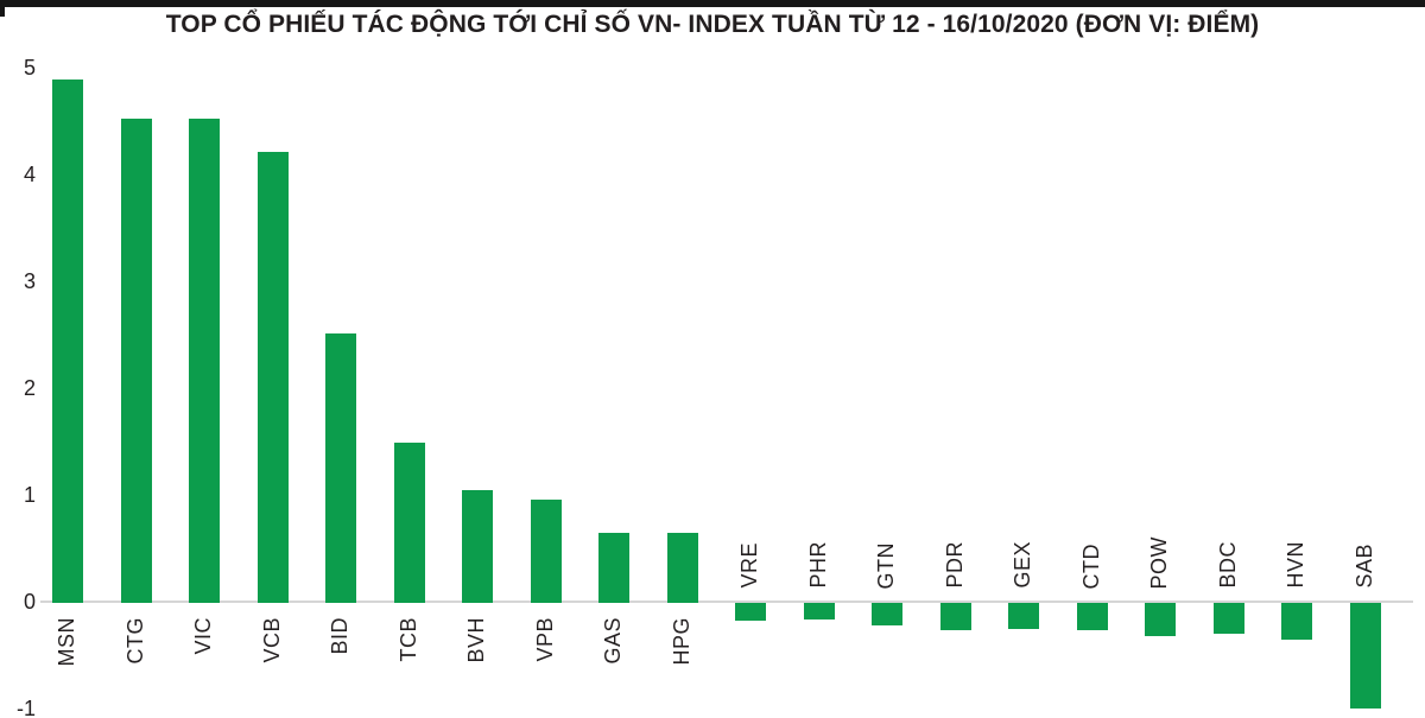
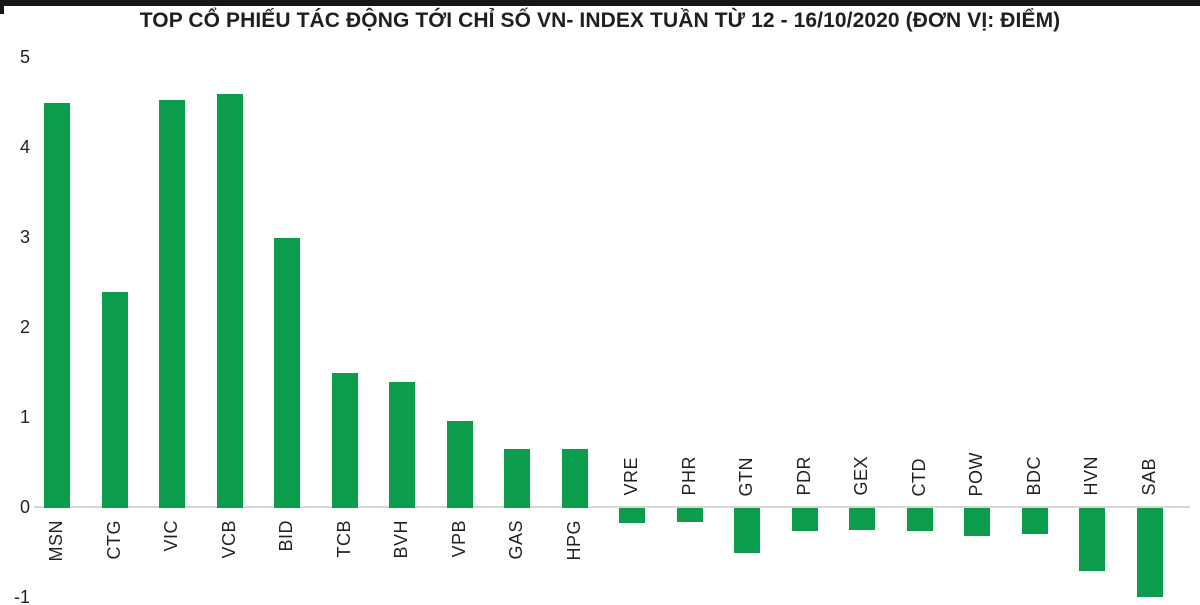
MSN: 4.9 -> 4.5
CTG: 4.5 -> 2.4
VCB: 4.2 -> 4.6
BID: 2.5 -> 3.0
BVH: 1.1 -> 1.4
GTN: -0.2 -> -0.5
HVN: -0.3 -> -0.7
